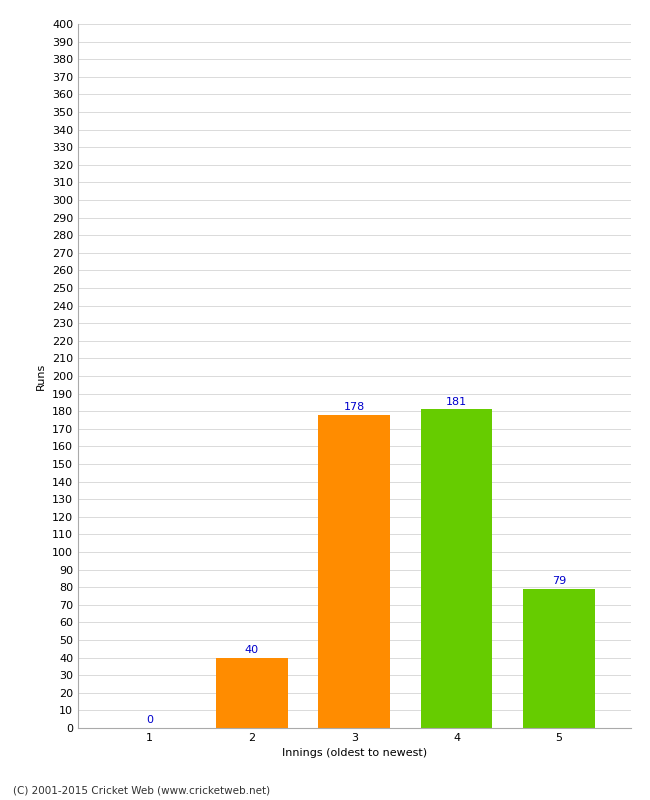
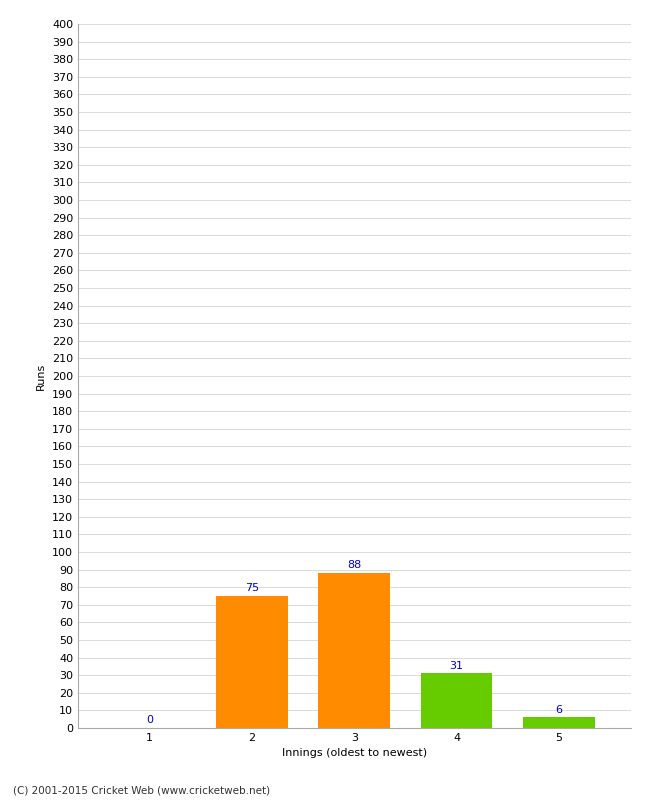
2: 40 -> 75
3: 178 -> 88
4: 181 -> 31
5: 79 -> 6
